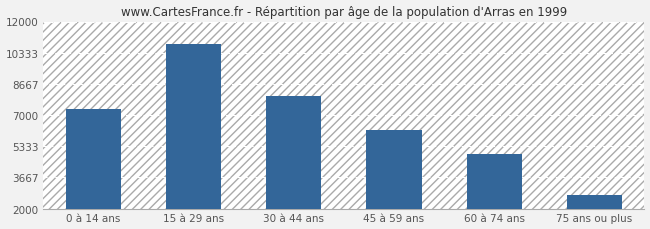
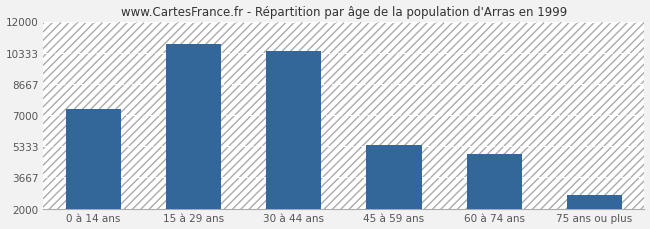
30 à 44 ans: 8000 -> 10400
45 à 59 ans: 6200 -> 5400
